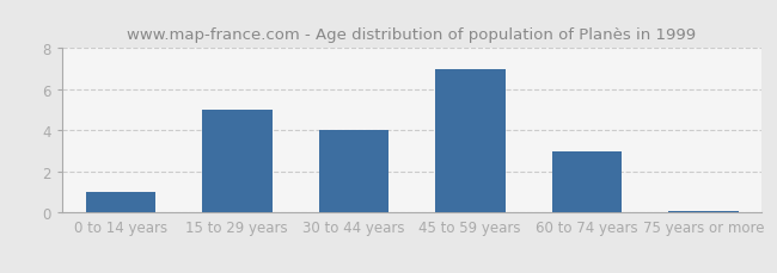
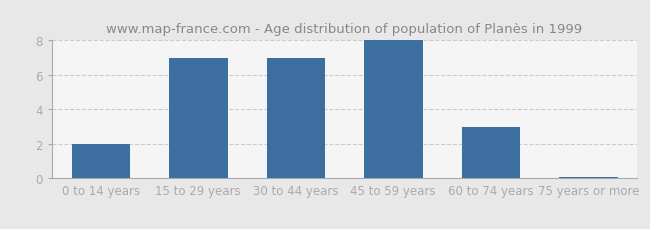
0 to 14 years: 1.0 -> 2.0
15 to 29 years: 5.0 -> 7.0
30 to 44 years: 4.0 -> 7.0
45 to 59 years: 7.0 -> 8.0
